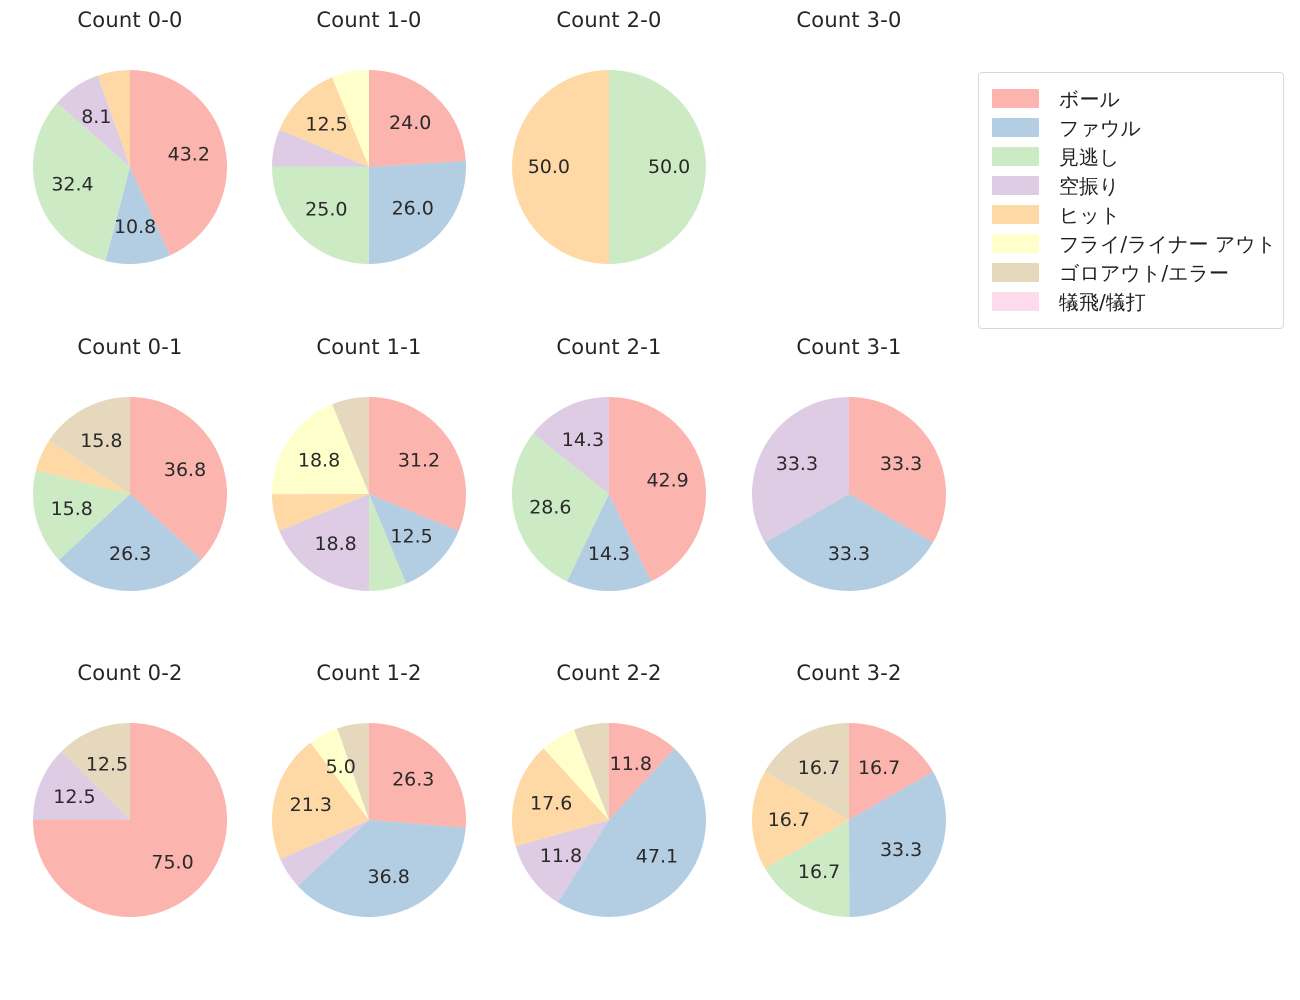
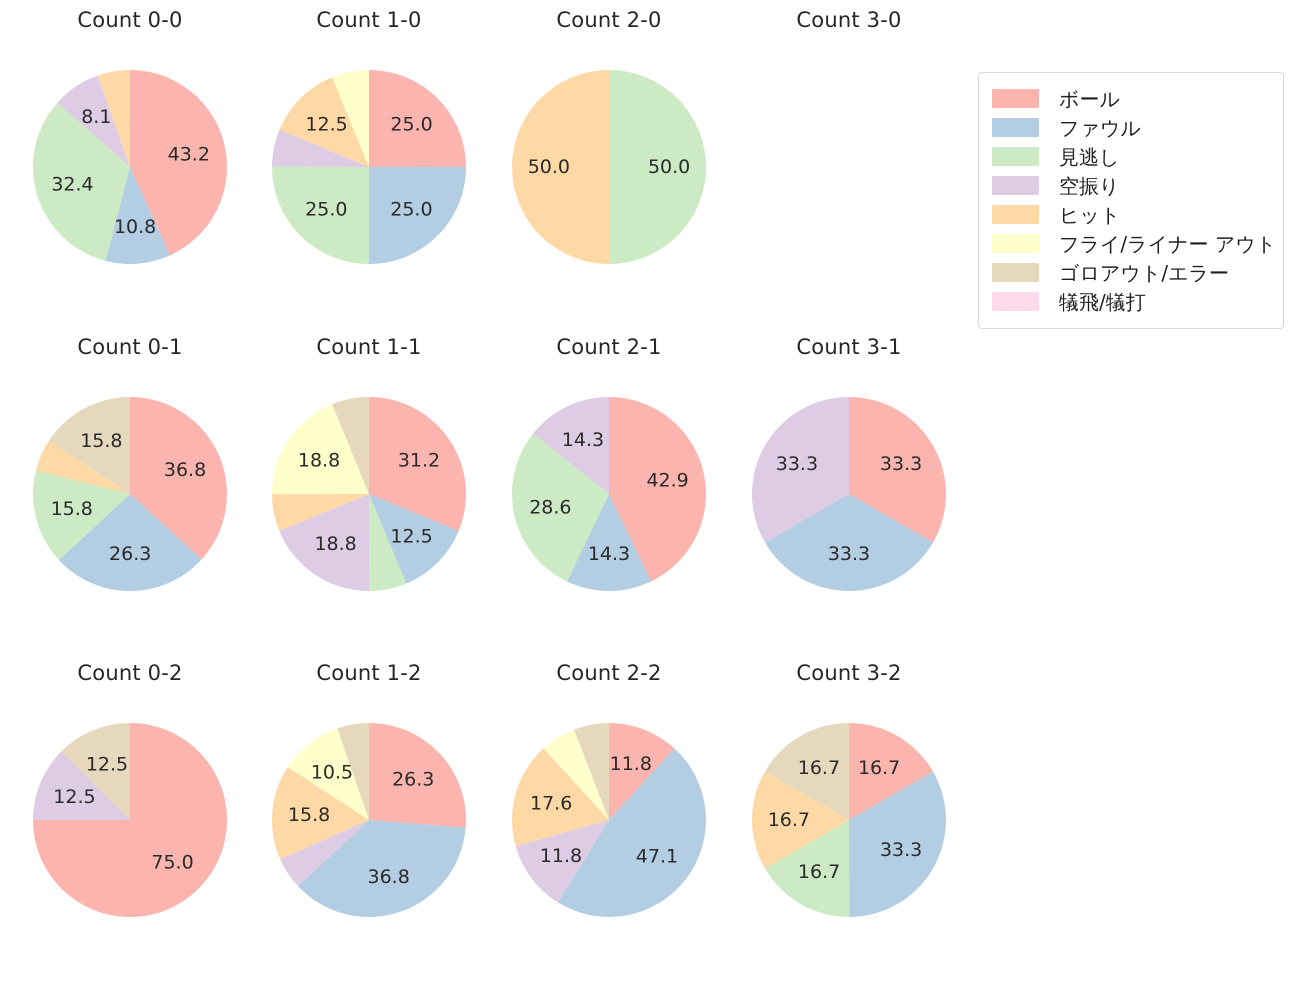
Count 1-0/ボール: 24.0 -> 25.0
Count 1-0/ファウル: 26.0 -> 25.0
Count 1-2/ヒット: 21.3 -> 15.8
Count 1-2/フライ/ライナー アウト: 5.0 -> 10.5
